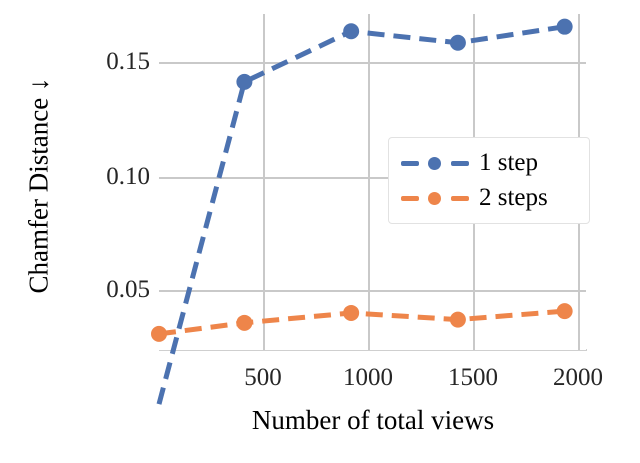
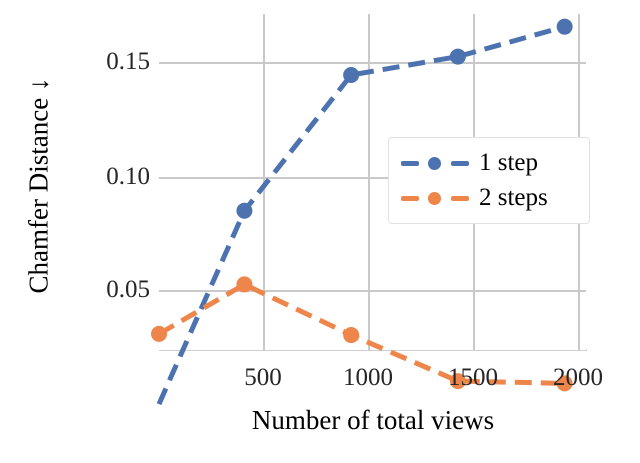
1 step/500: 0.140 -> 0.084
2 steps/500: 0.035 -> 0.052
1 step/1000: 0.162 -> 0.143
2 steps/1000: 0.040 -> 0.030
1 step/1500: 0.157 -> 0.151
2 steps/1500: 0.037 -> 0.010
2 steps/2000: 0.040 -> 0.009
